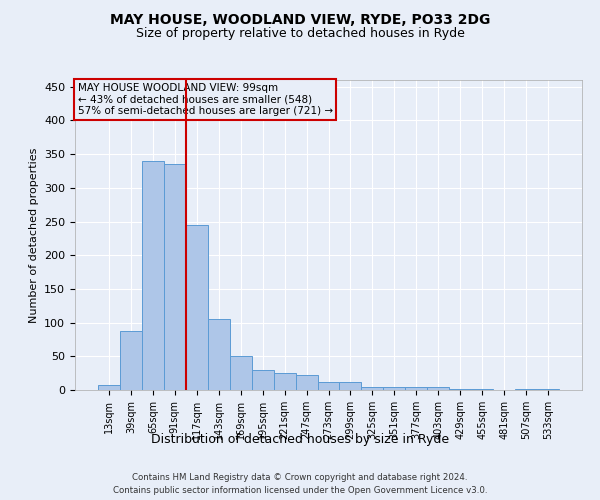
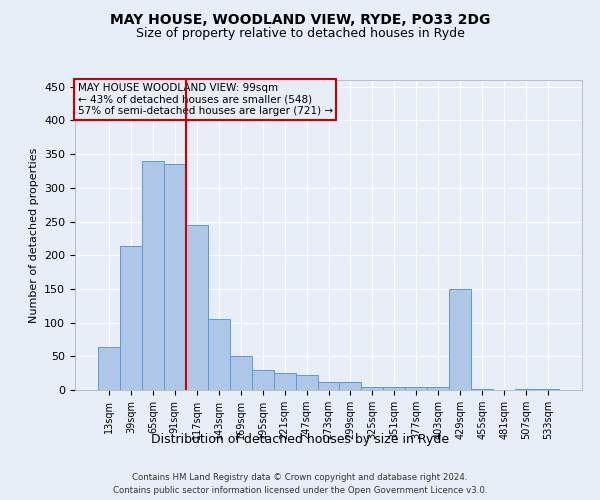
13sqm: 8 -> 64
39sqm: 88 -> 214
429sqm: 1 -> 150
